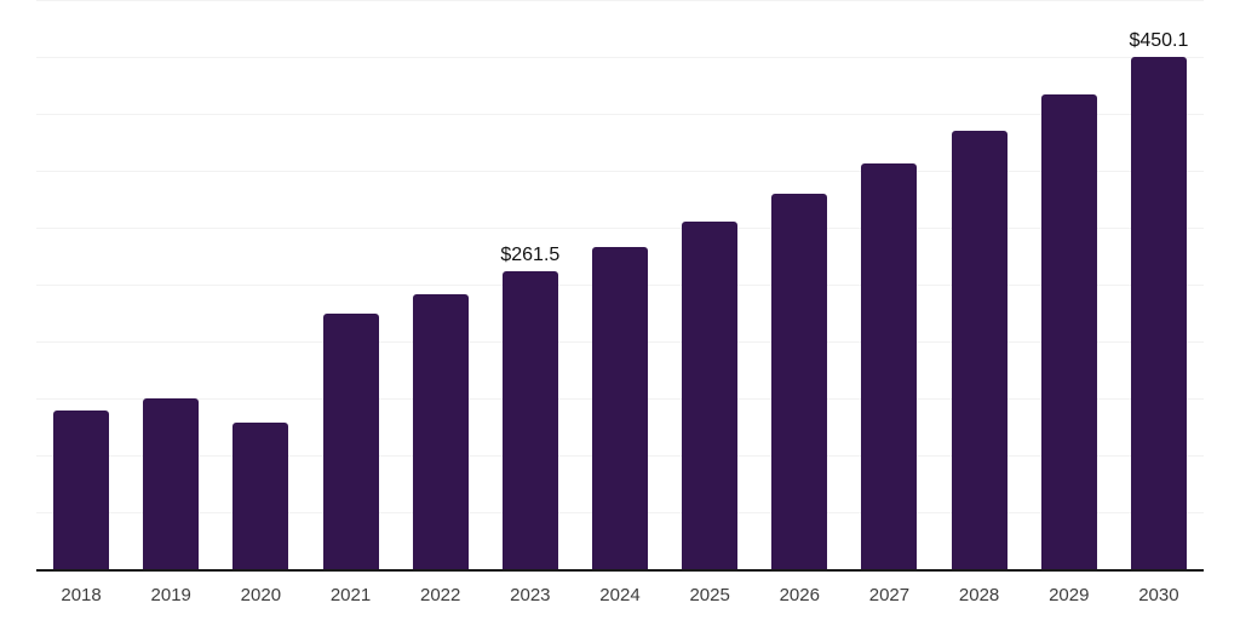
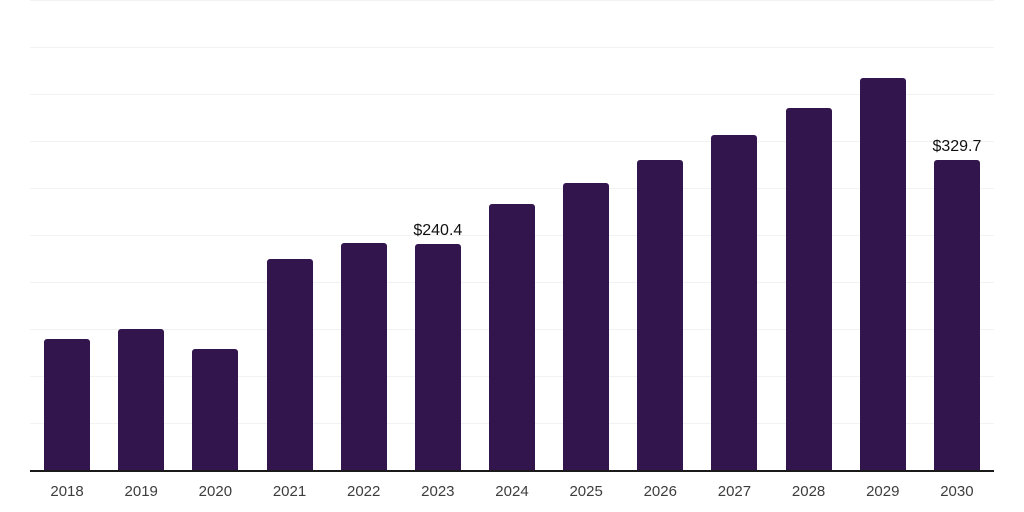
2023: $261.5 -> $240.4
2030: $450.1 -> $329.7
